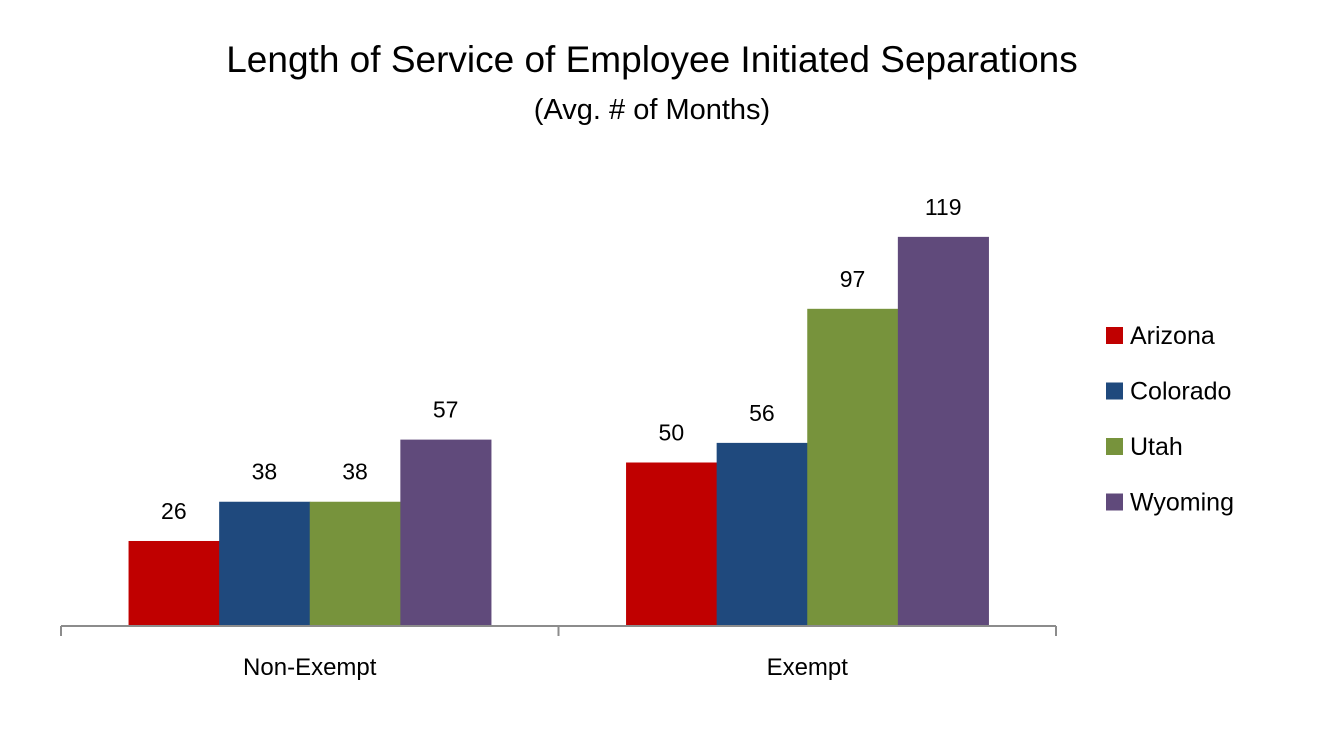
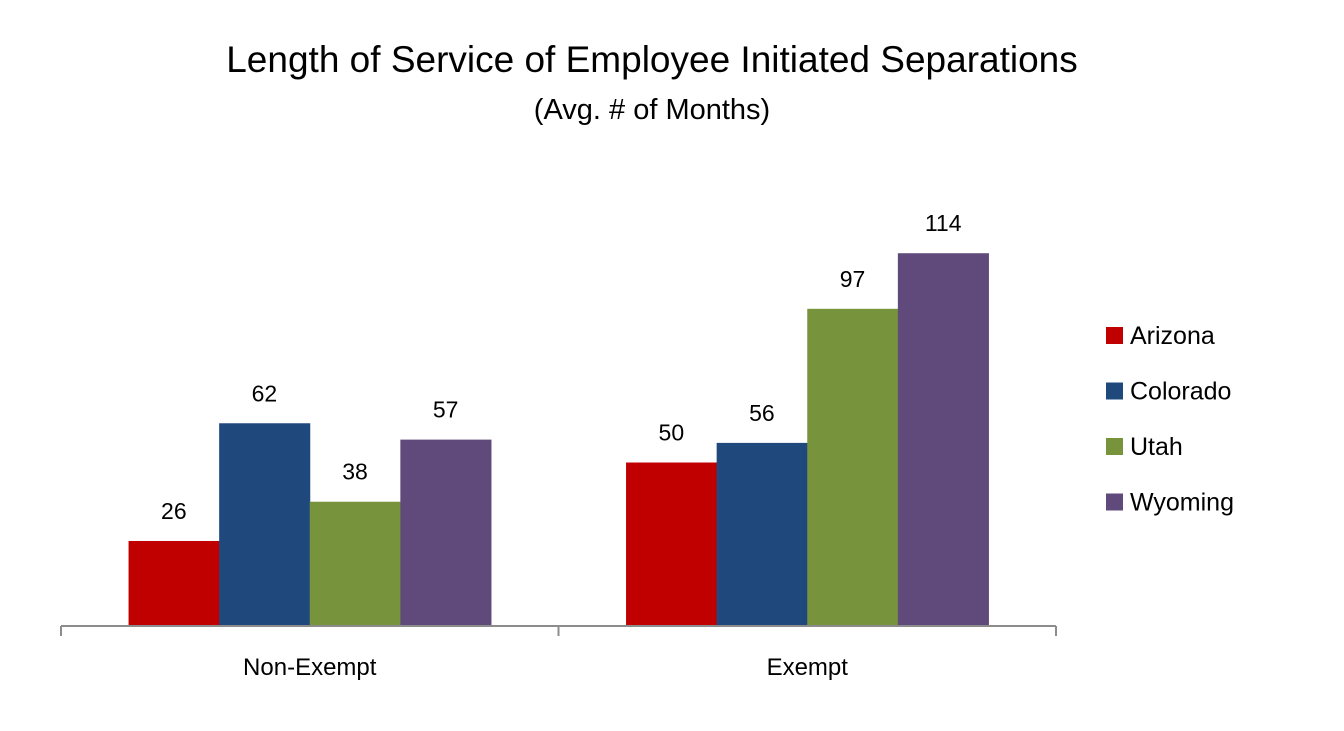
Colorado/Non-Exempt: 38 -> 62
Wyoming/Exempt: 119 -> 114
